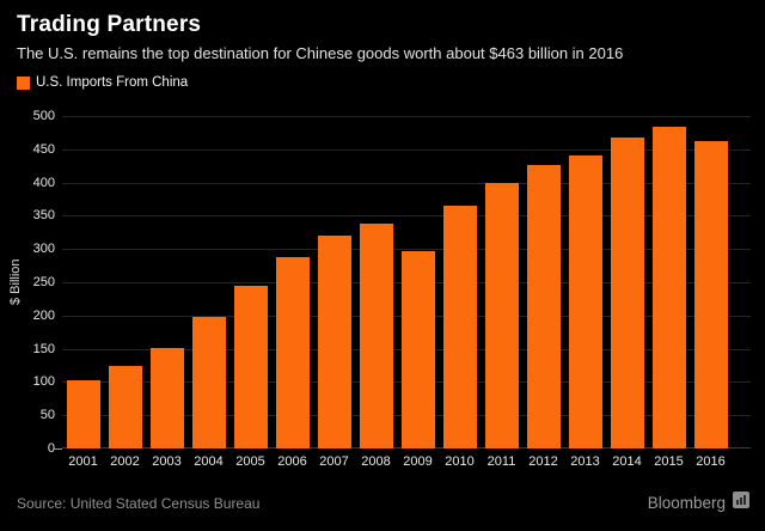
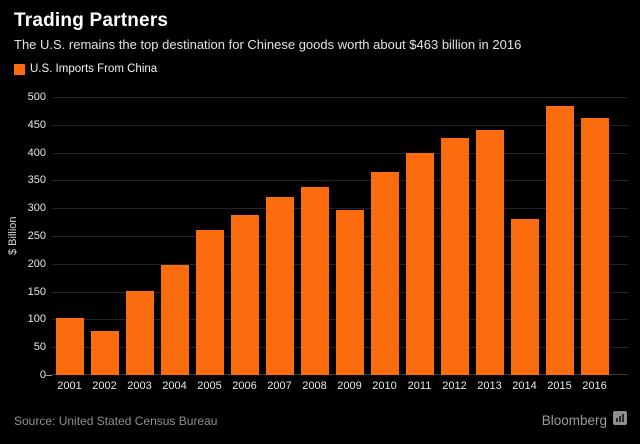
2002: 120 -> 80
2005: 240 -> 260
2014: 470 -> 280
